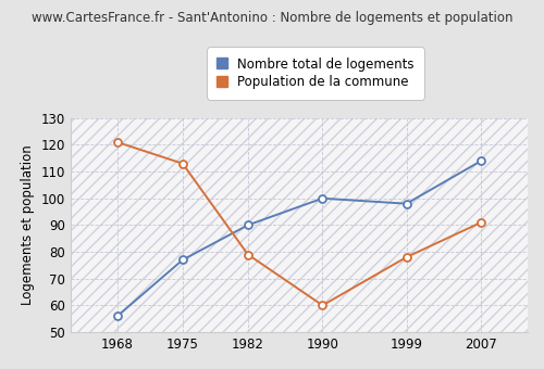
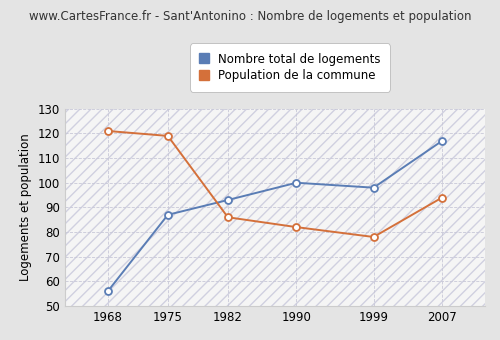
Nombre total de logements/1975: 77 -> 87
Population de la commune/1975: 113 -> 119
Nombre total de logements/1982: 90 -> 93
Population de la commune/1982: 79 -> 86
Population de la commune/1990: 60 -> 82
Nombre total de logements/2007: 114 -> 117
Population de la commune/2007: 91 -> 94
